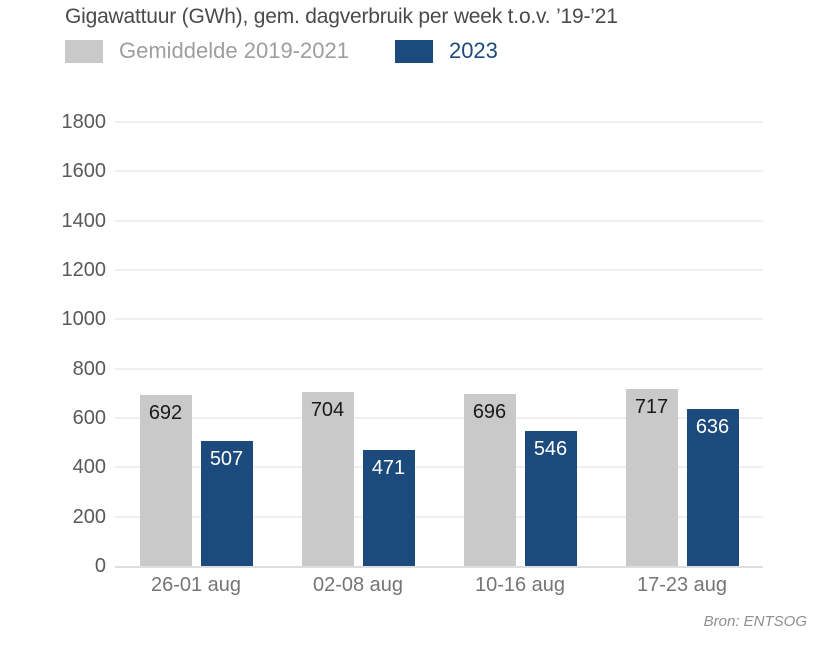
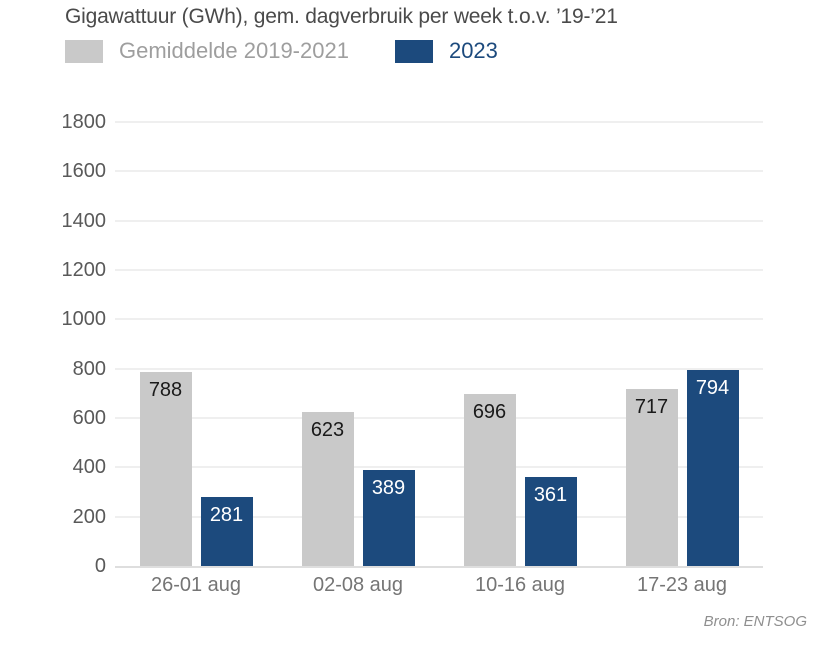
Gemiddelde 2019-2021/26-01 aug: 692 -> 788
2023/26-01 aug: 507 -> 281
Gemiddelde 2019-2021/02-08 aug: 704 -> 623
2023/02-08 aug: 471 -> 389
2023/10-16 aug: 546 -> 361
2023/17-23 aug: 636 -> 794
